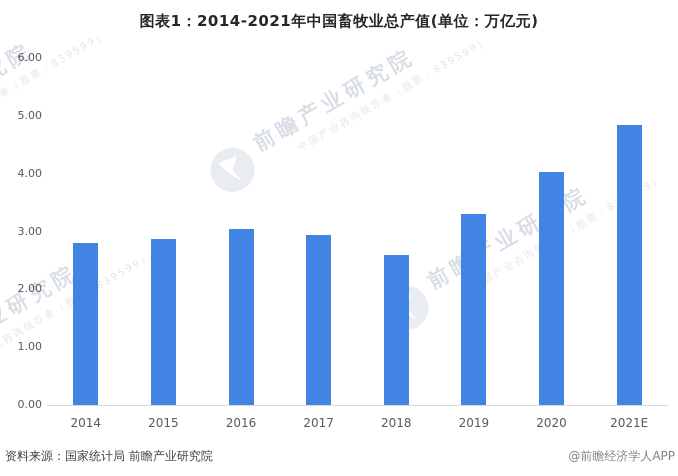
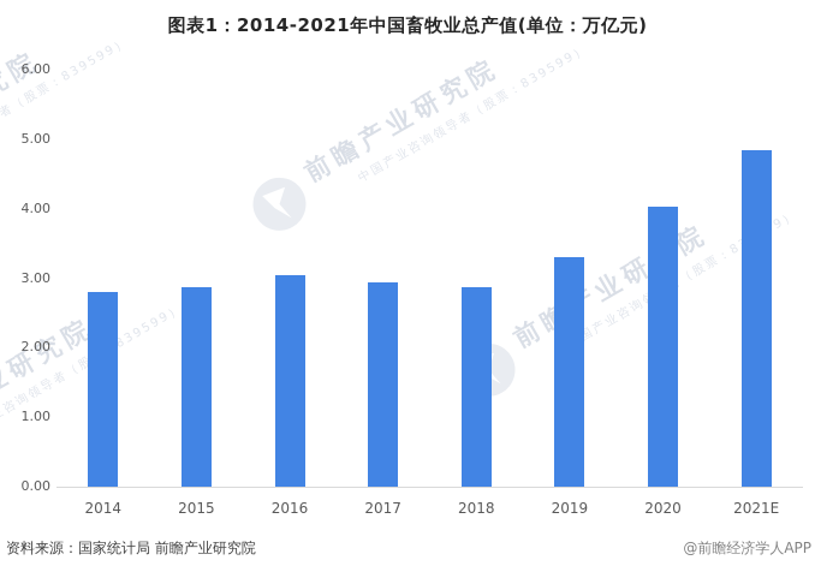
2018: 2.6 -> 2.9
